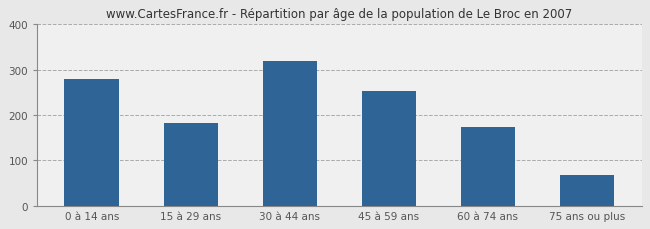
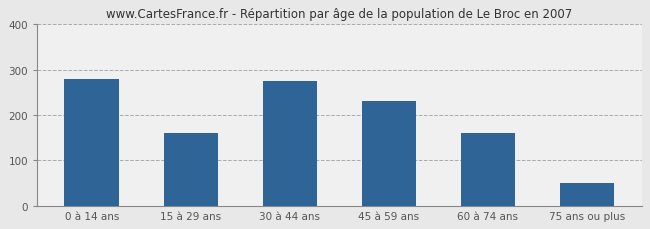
15 à 29 ans: 182 -> 160
30 à 44 ans: 320 -> 275
45 à 59 ans: 252 -> 230
60 à 74 ans: 173 -> 160
75 ans ou plus: 67 -> 50
